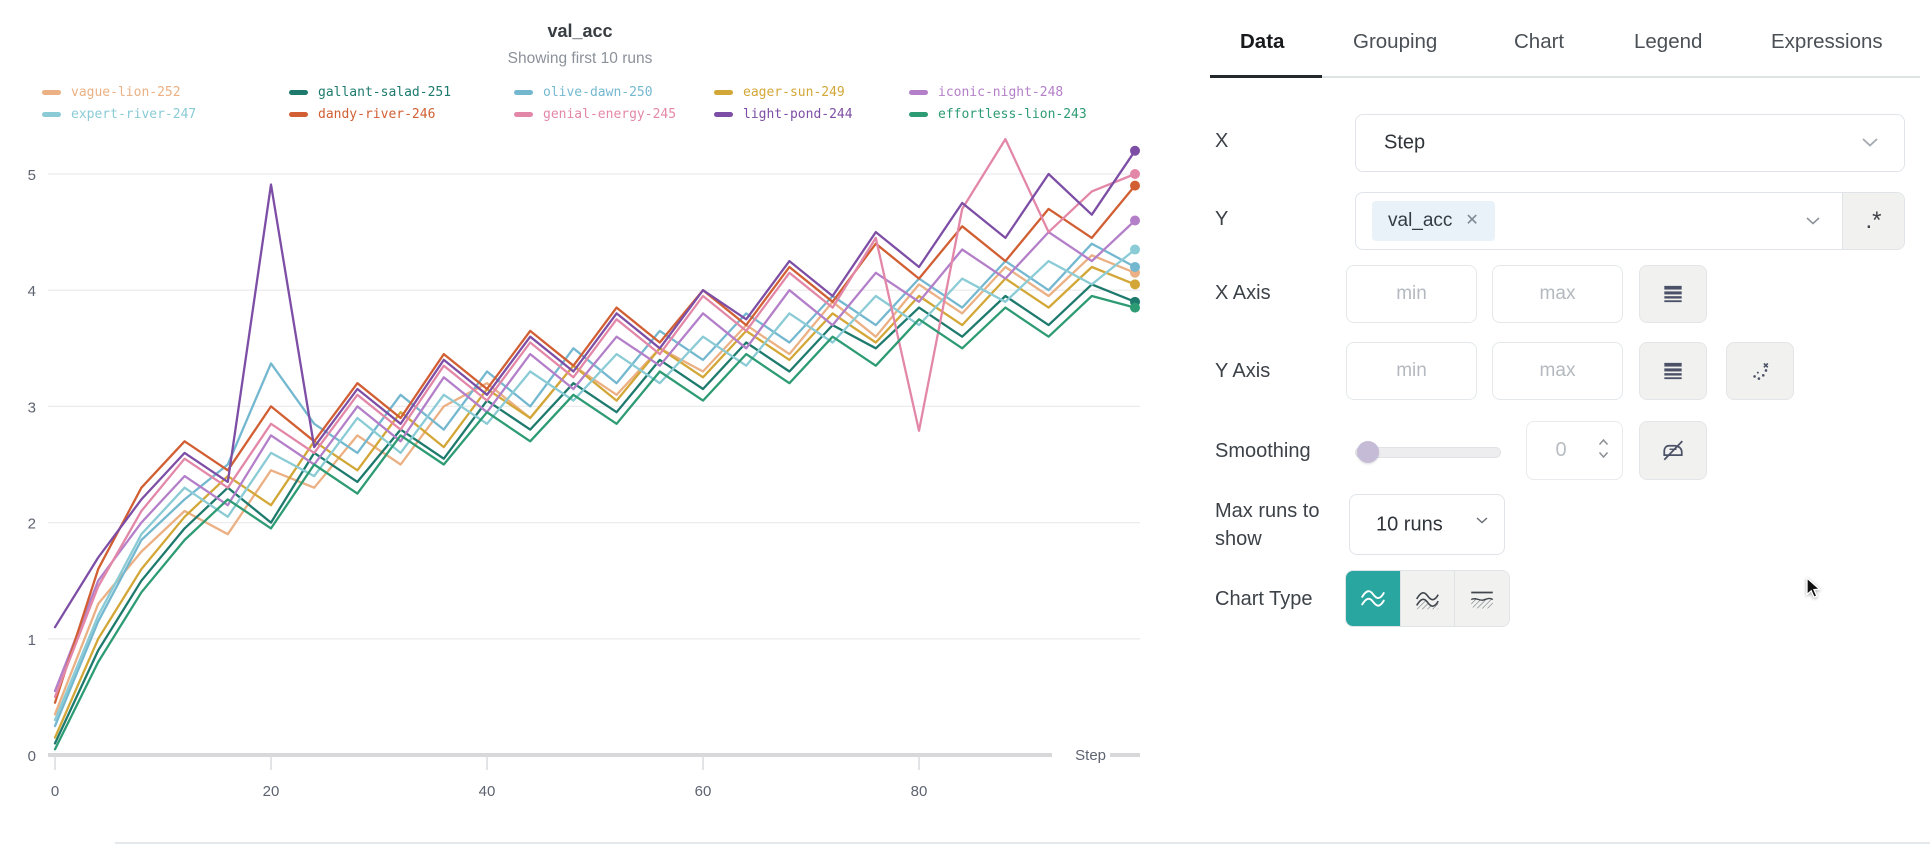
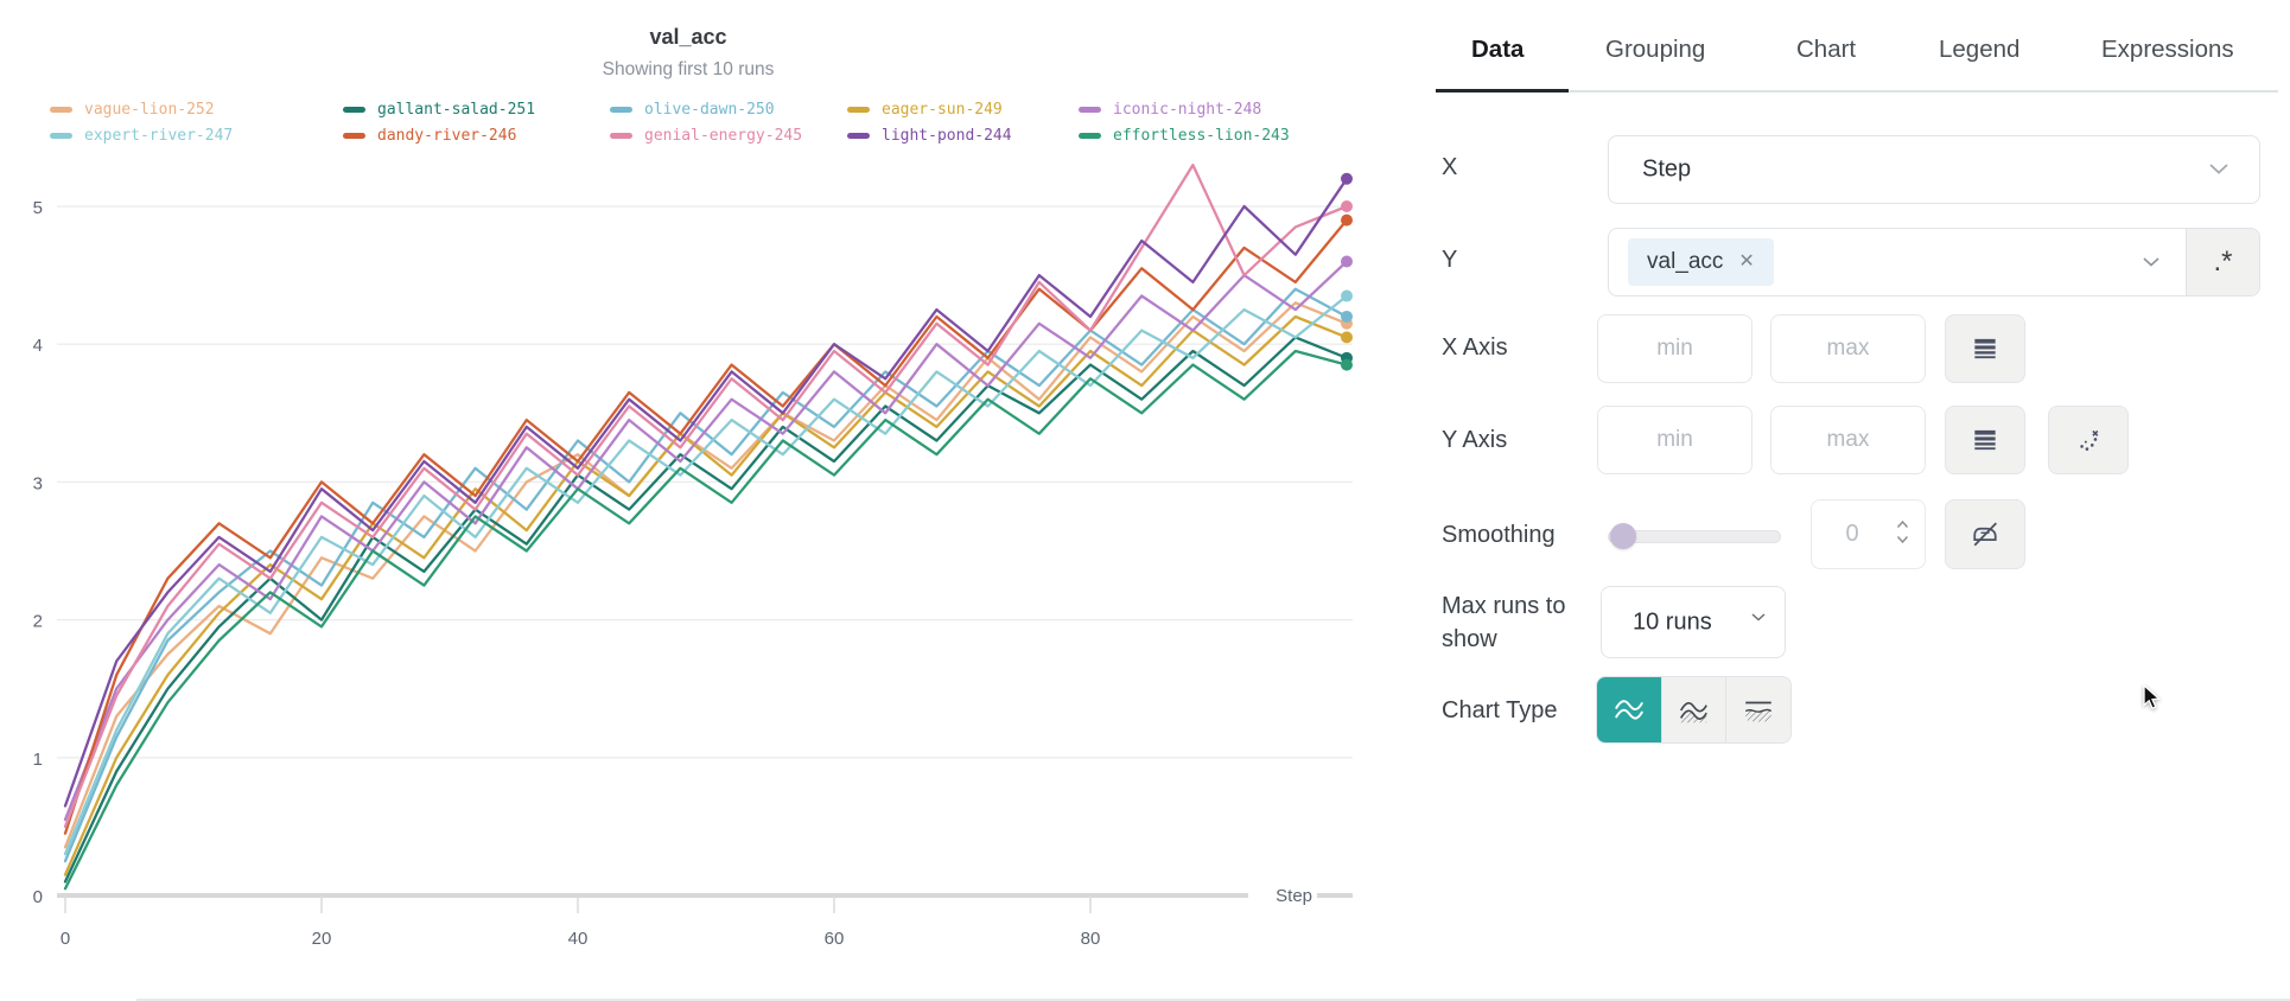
light-pond-244/0: 1.10 -> 0.65
olive-dawn-250/20: 3.37 -> 2.25
light-pond-244/20: 4.91 -> 2.95
genial-energy-245/80: 2.79 -> 4.10
